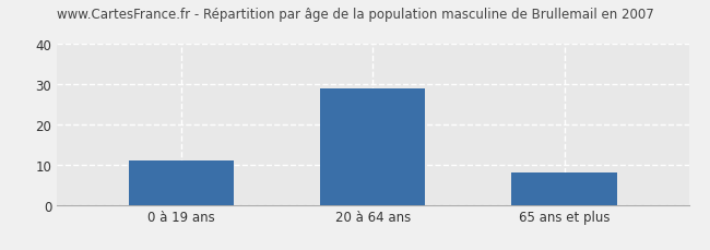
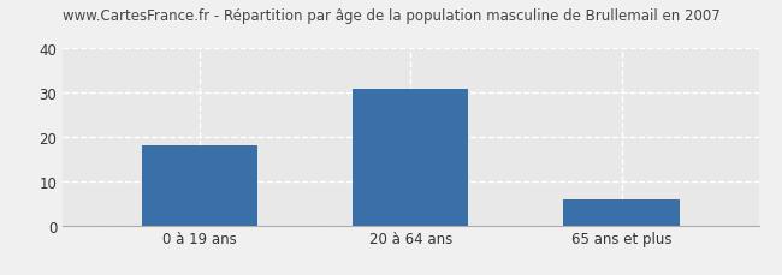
0 à 19 ans: 11 -> 18
20 à 64 ans: 29 -> 31
65 ans et plus: 8 -> 6
